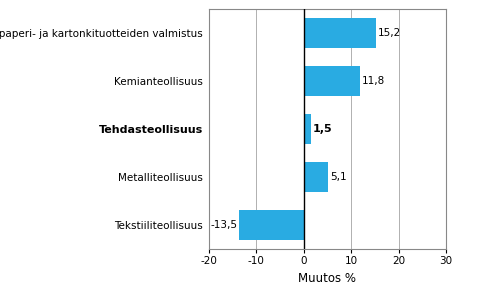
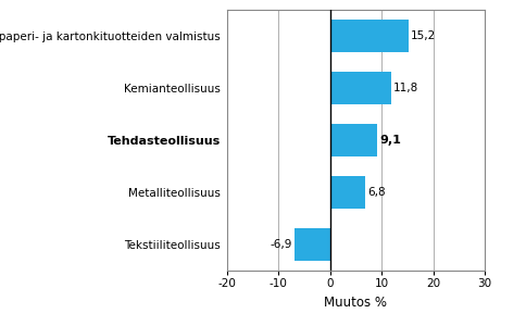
Tehdasteollisuus: 1,5 -> 9,1
Metalliteollisuus: 5,1 -> 6,8
Tekstiiliteollisuus: -13,5 -> -6,9
